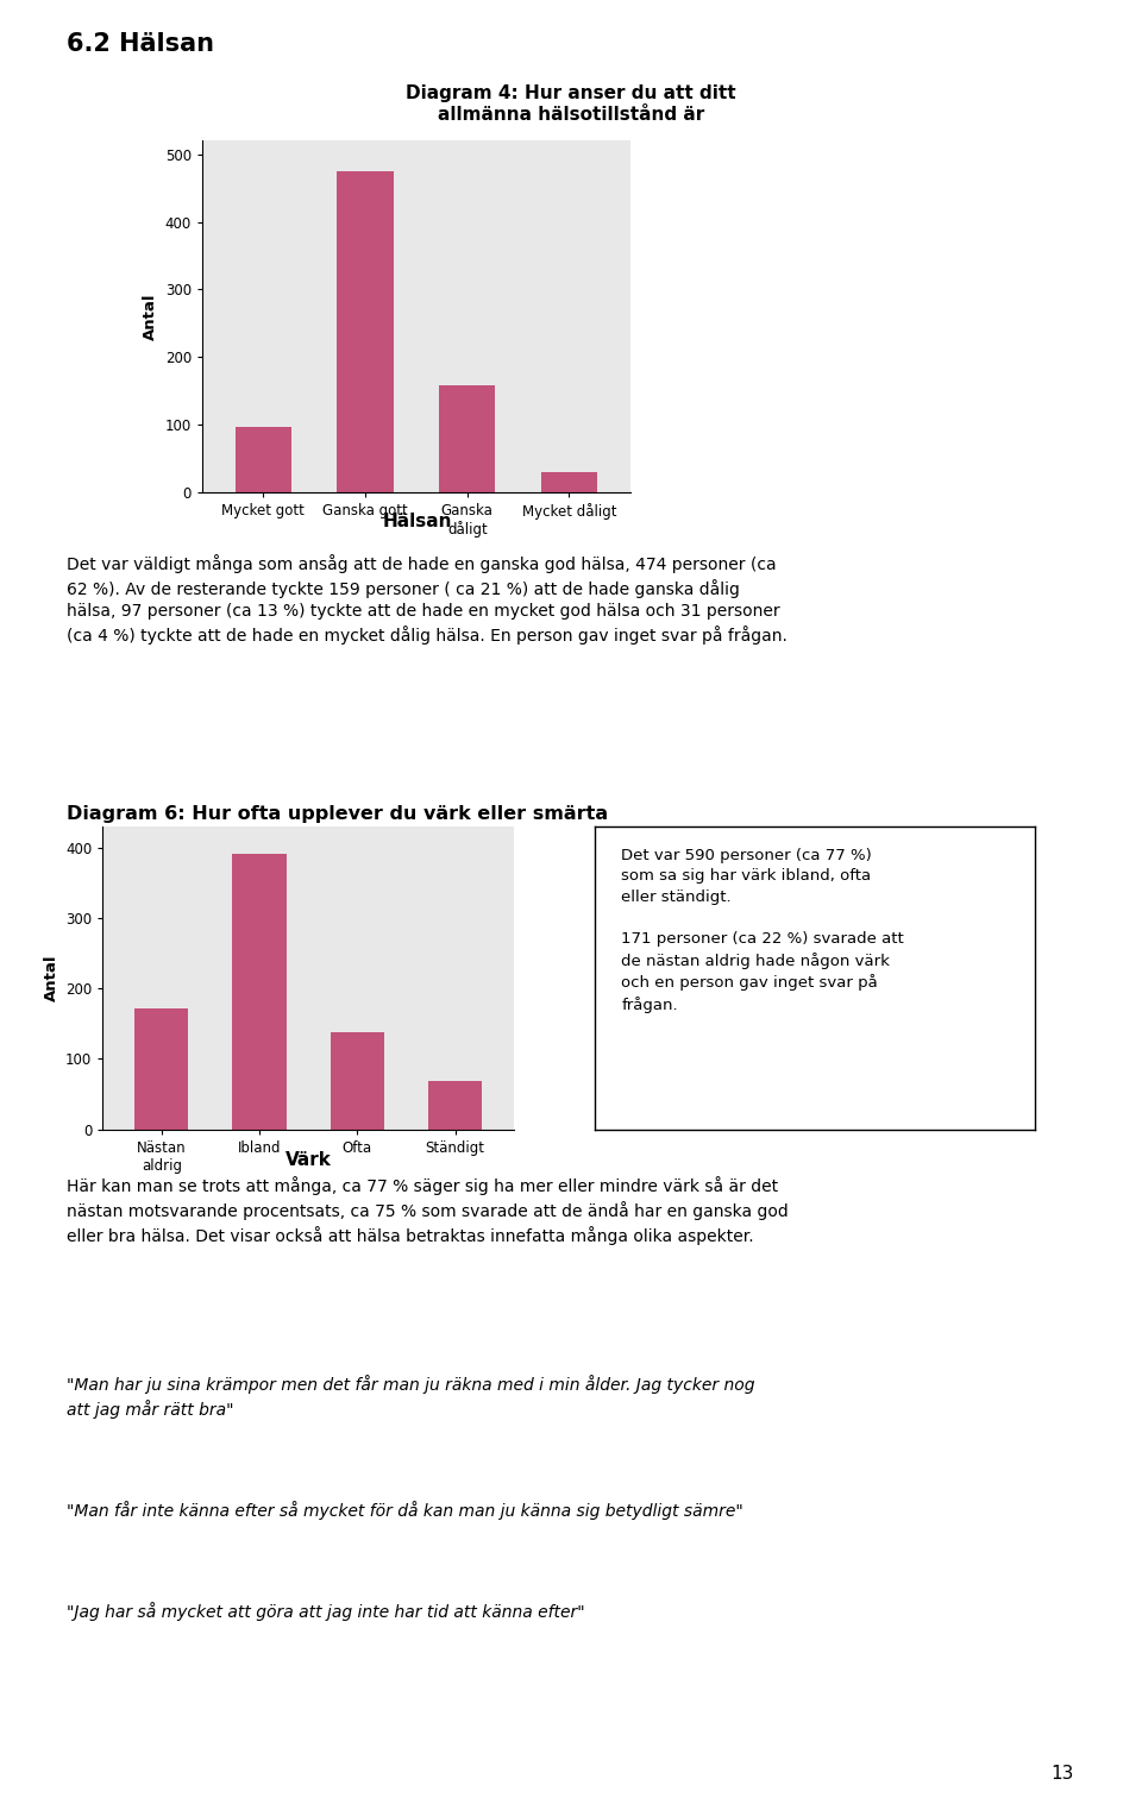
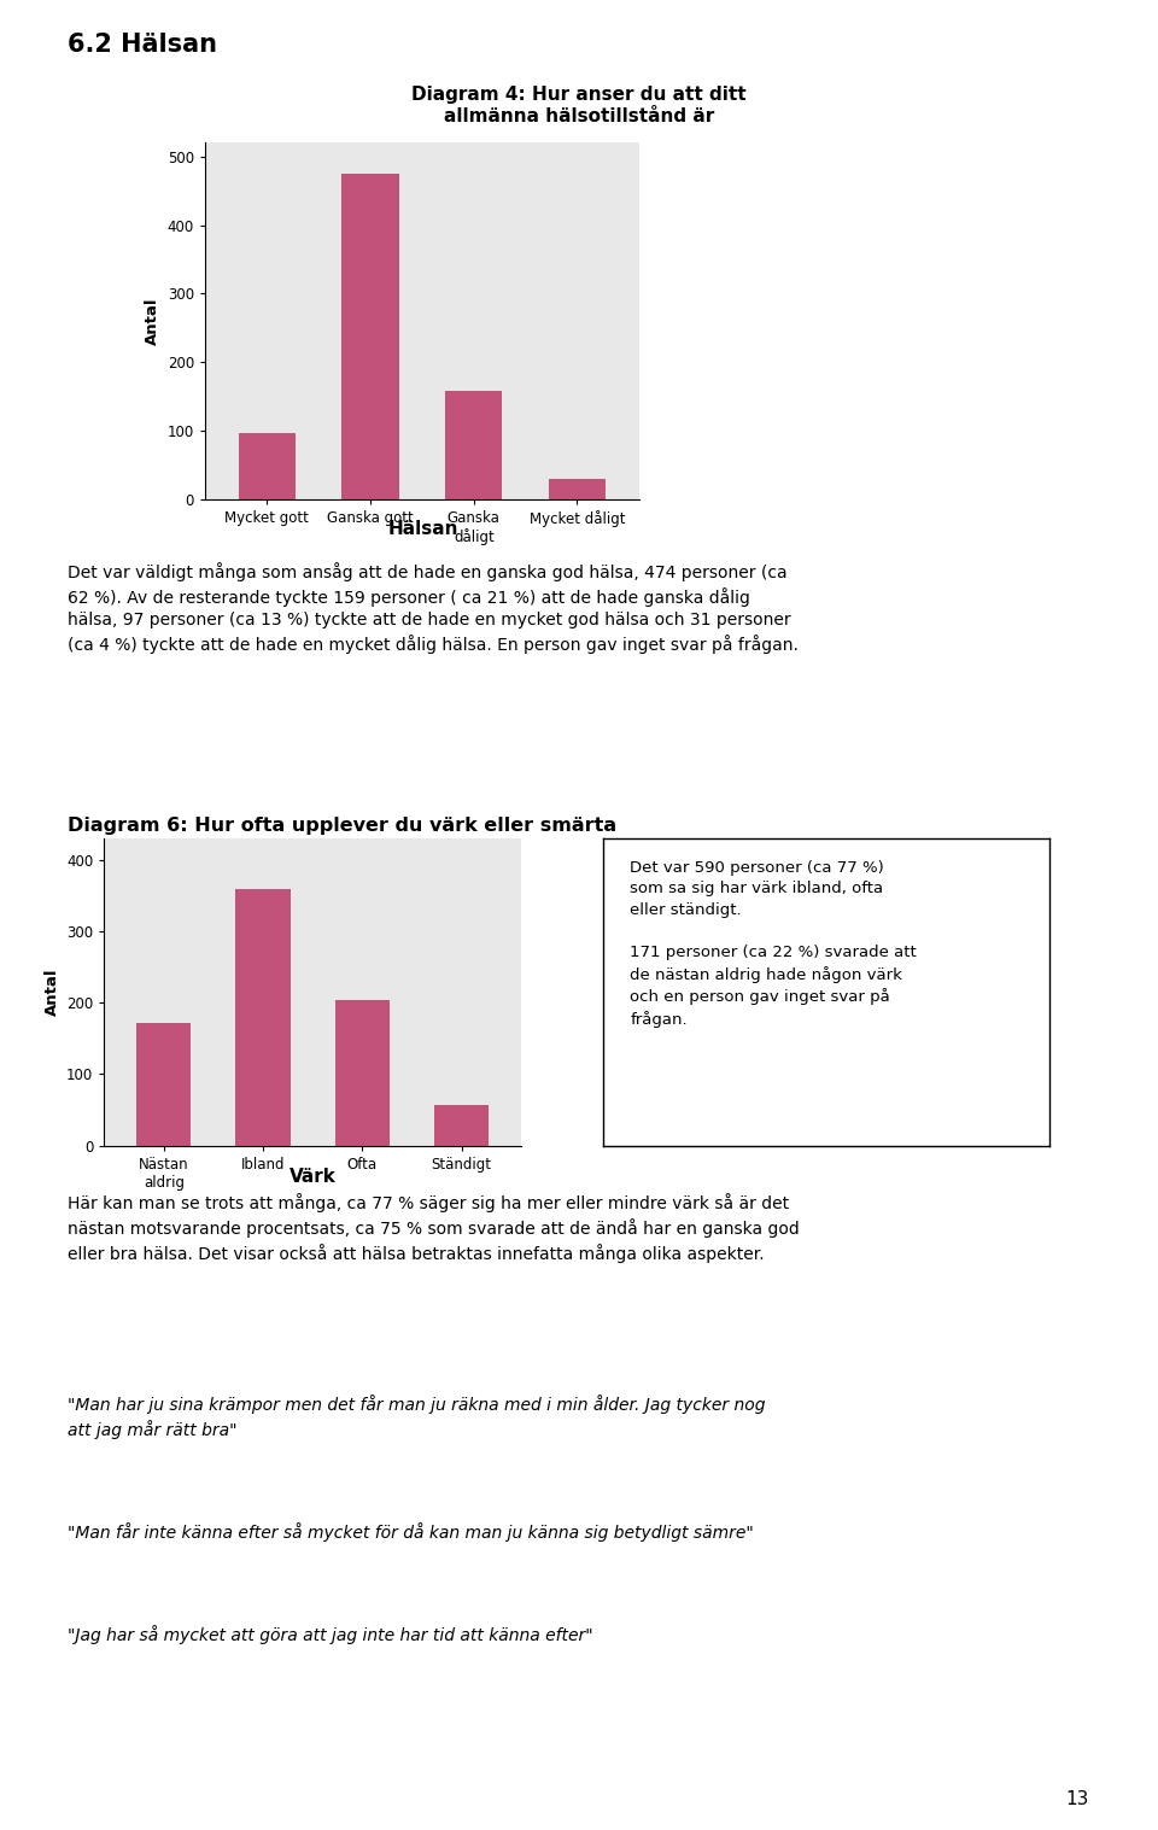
Ibland: 390 -> 358
Ofta: 137 -> 204
Ständigt: 69 -> 56
